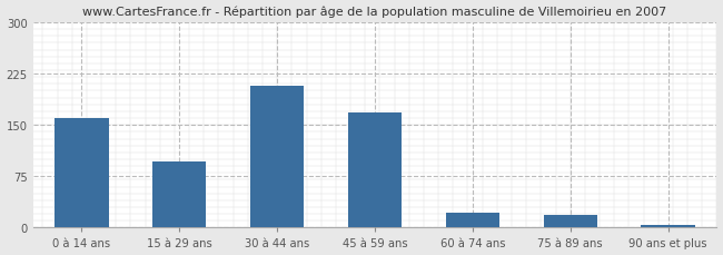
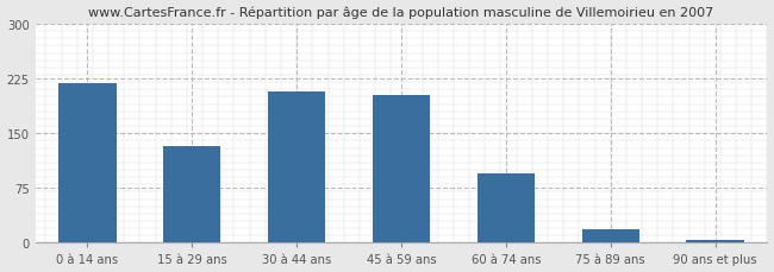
0 à 14 ans: 160 -> 218
15 à 29 ans: 96 -> 133
45 à 59 ans: 168 -> 203
60 à 74 ans: 22 -> 95
